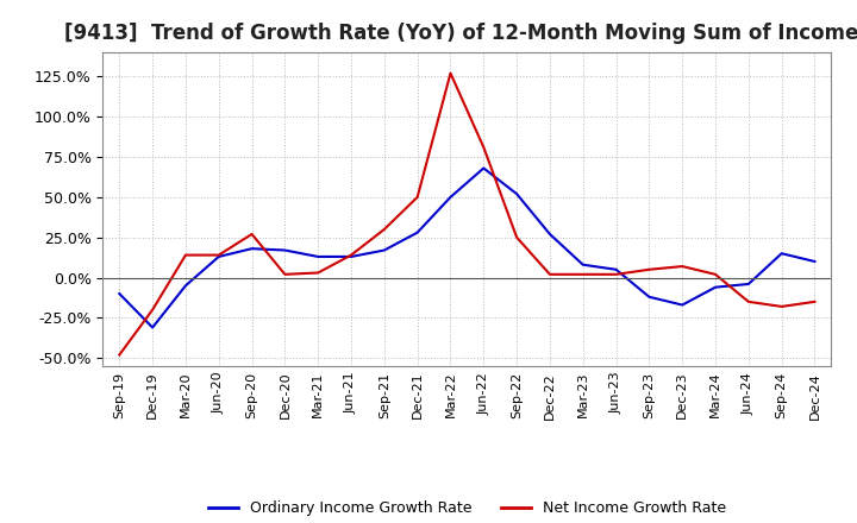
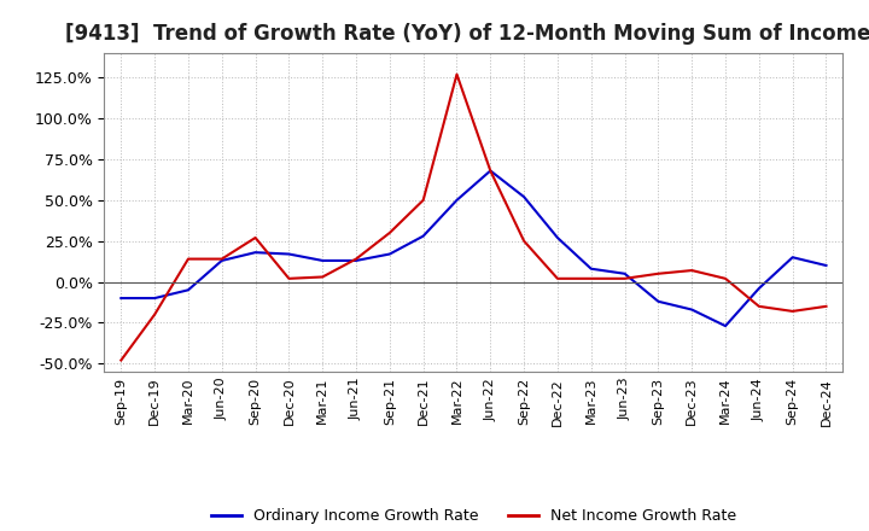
Ordinary Income Growth Rate/Dec-19: -31% -> -10%
Net Income Growth Rate/Jun-22: 81% -> 68%
Ordinary Income Growth Rate/Mar-24: -6% -> -27%
